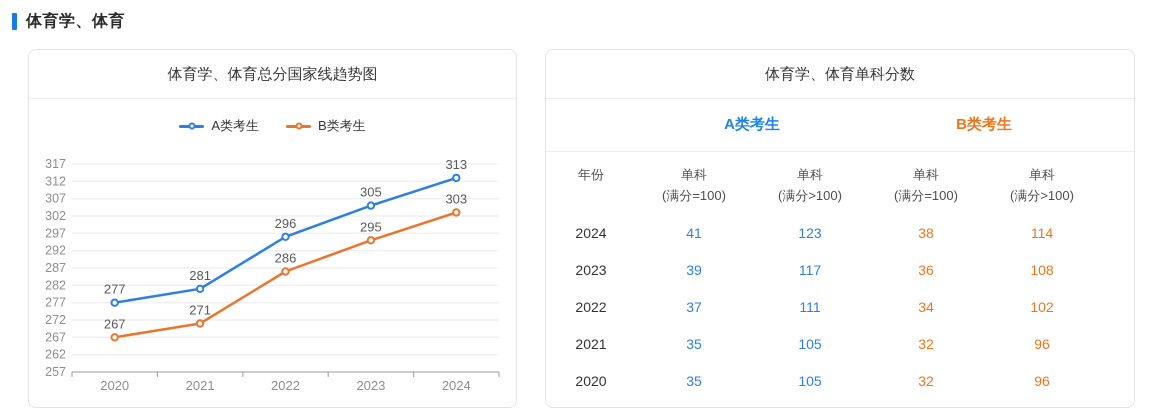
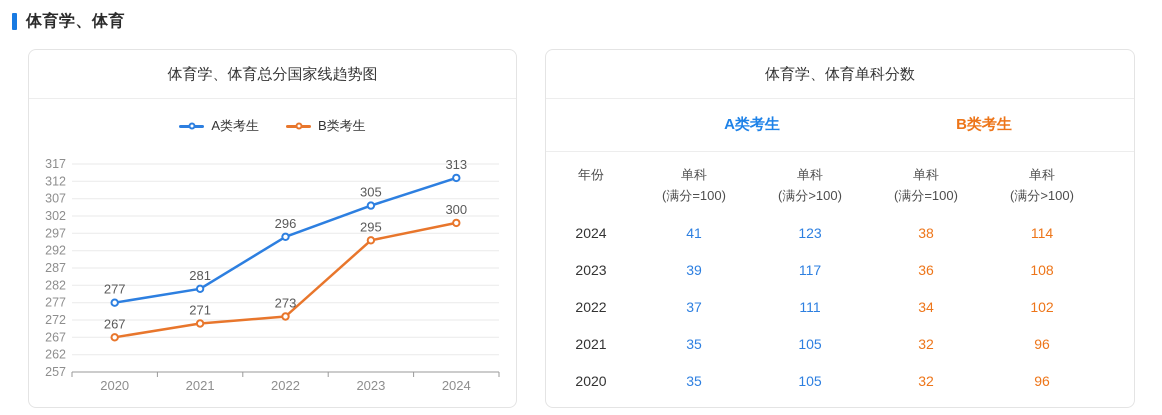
体育学、体育总分国家线趋势图/B类考生/2022: 286 -> 273
体育学、体育总分国家线趋势图/B类考生/2024: 303 -> 300
